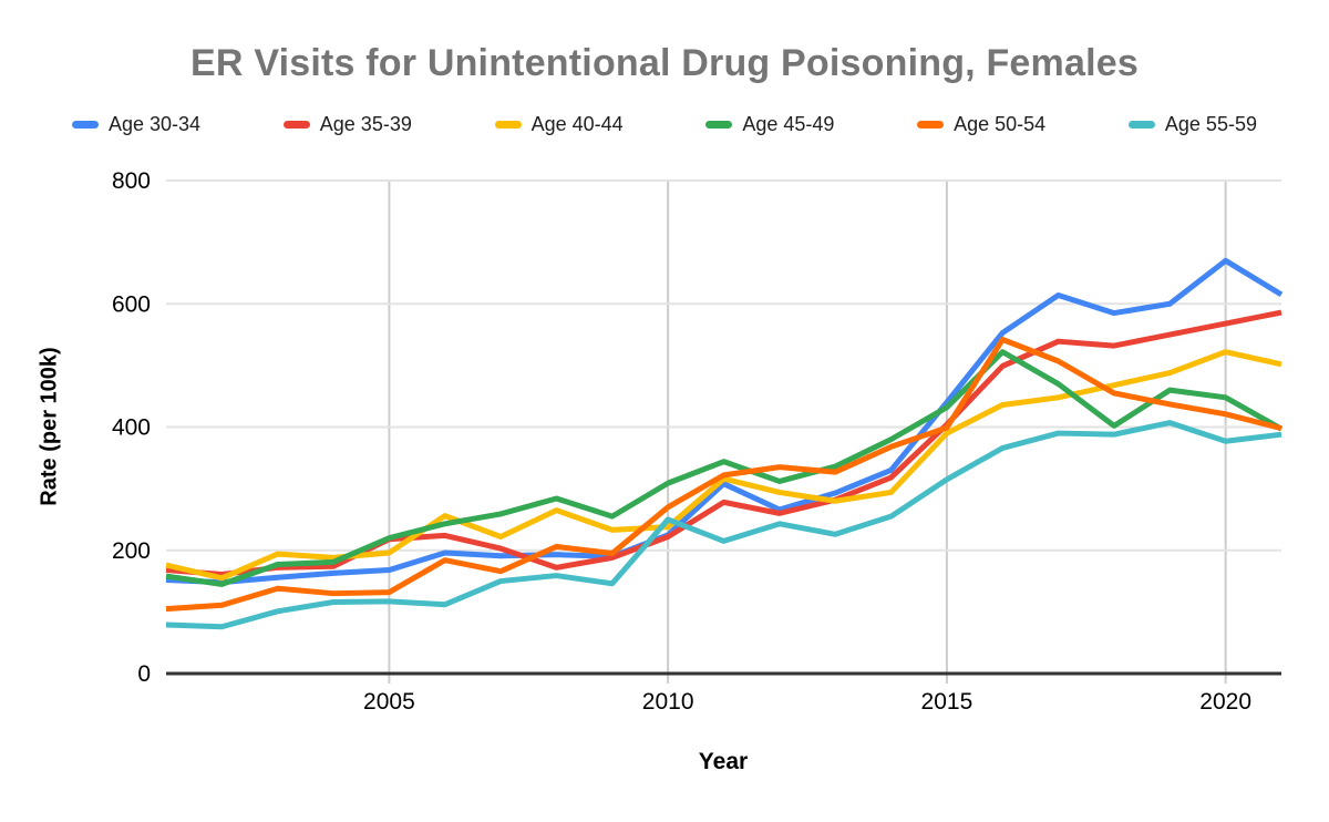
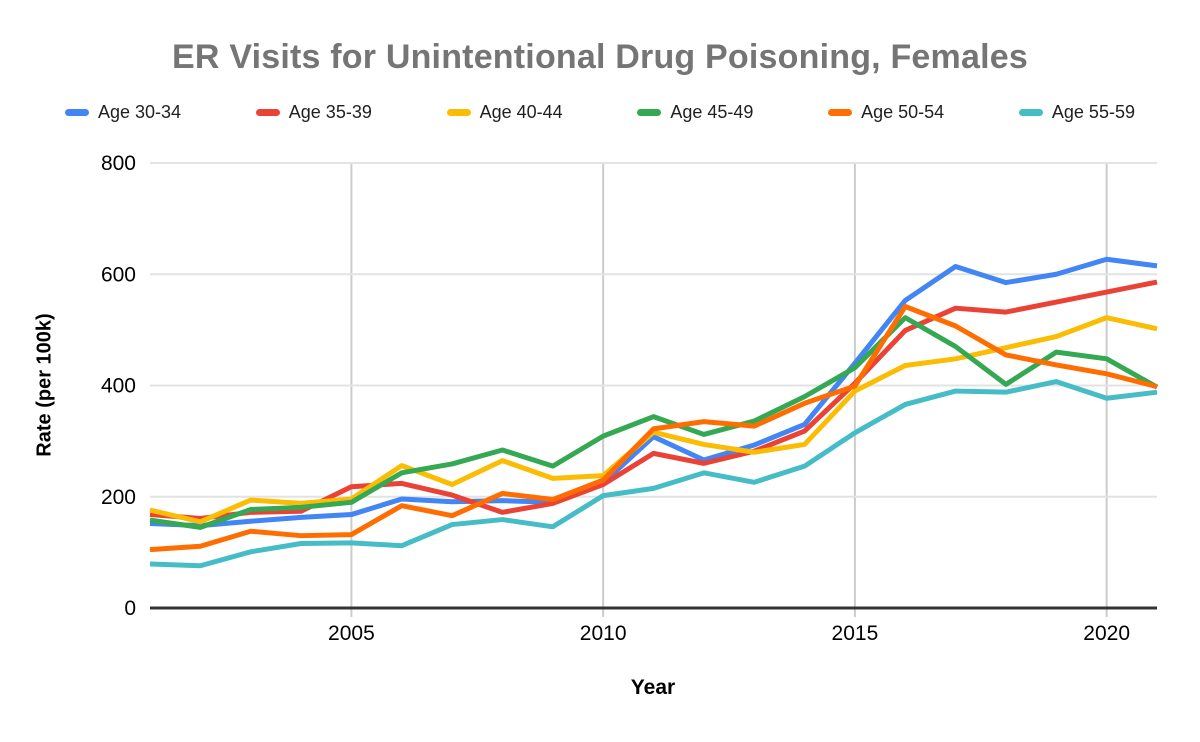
Age 45-49/2005: 220 -> 190
Age 50-54/2010: 270 -> 230
Age 55-59/2010: 250 -> 200
Age 30-34/2020: 670 -> 630
